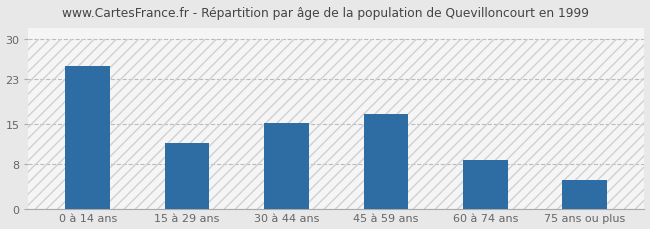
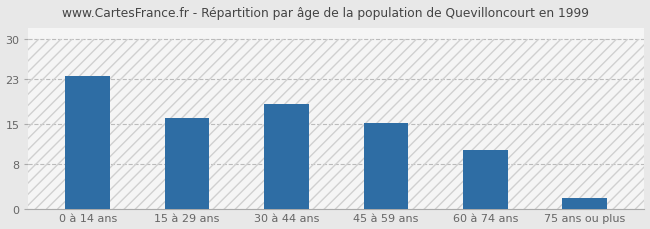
0 à 14 ans: 25.2 -> 23.5
15 à 29 ans: 11.6 -> 16.0
30 à 44 ans: 15.2 -> 18.5
45 à 59 ans: 16.8 -> 15.2
60 à 74 ans: 8.6 -> 10.5
75 ans ou plus: 5.2 -> 2.0
